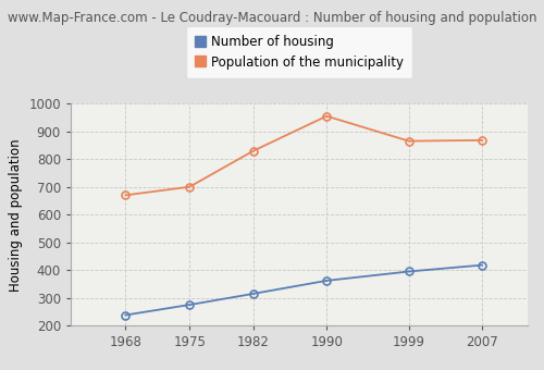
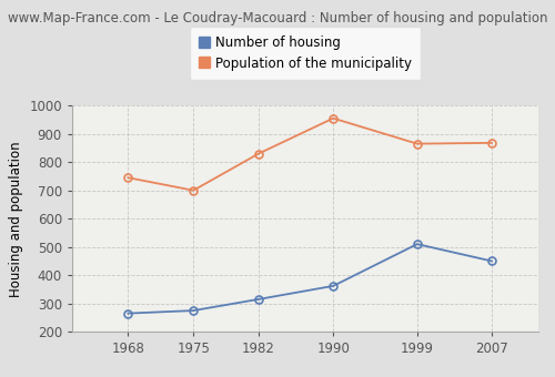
Number of housing/1968: 238 -> 265
Population of the municipality/1968: 670 -> 745
Number of housing/1999: 395 -> 510
Number of housing/2007: 418 -> 450
